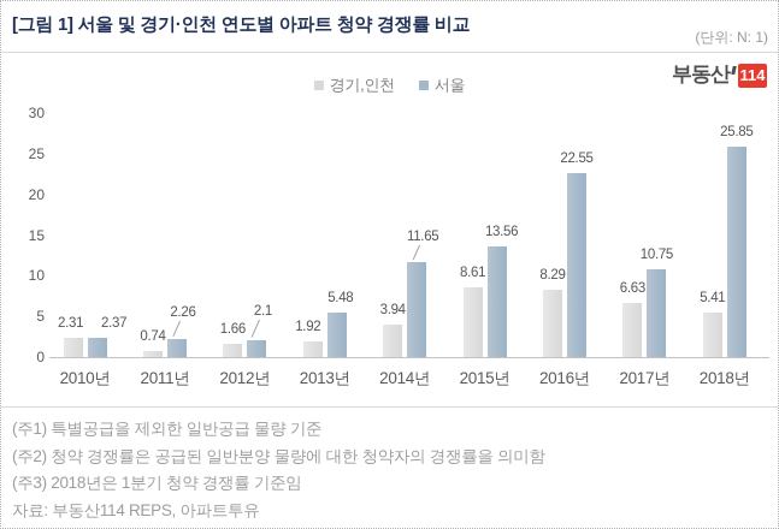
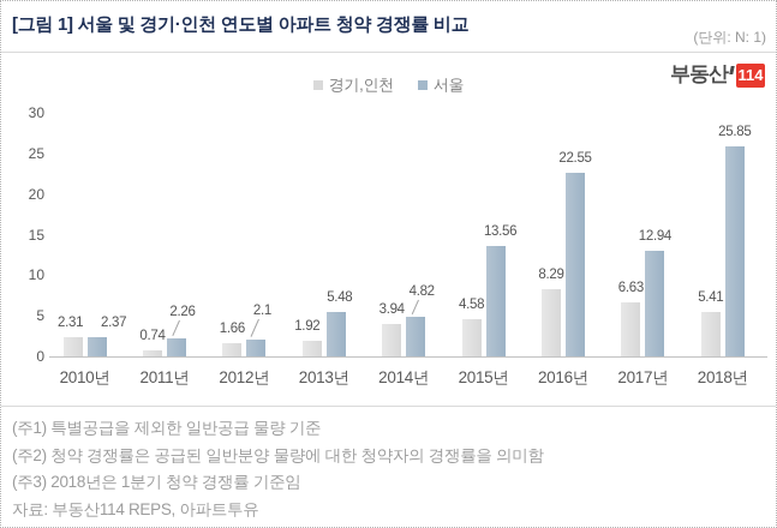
서울/2014년: 11.65 -> 4.82
경기,인천/2015년: 8.61 -> 4.58
서울/2017년: 10.75 -> 12.94
